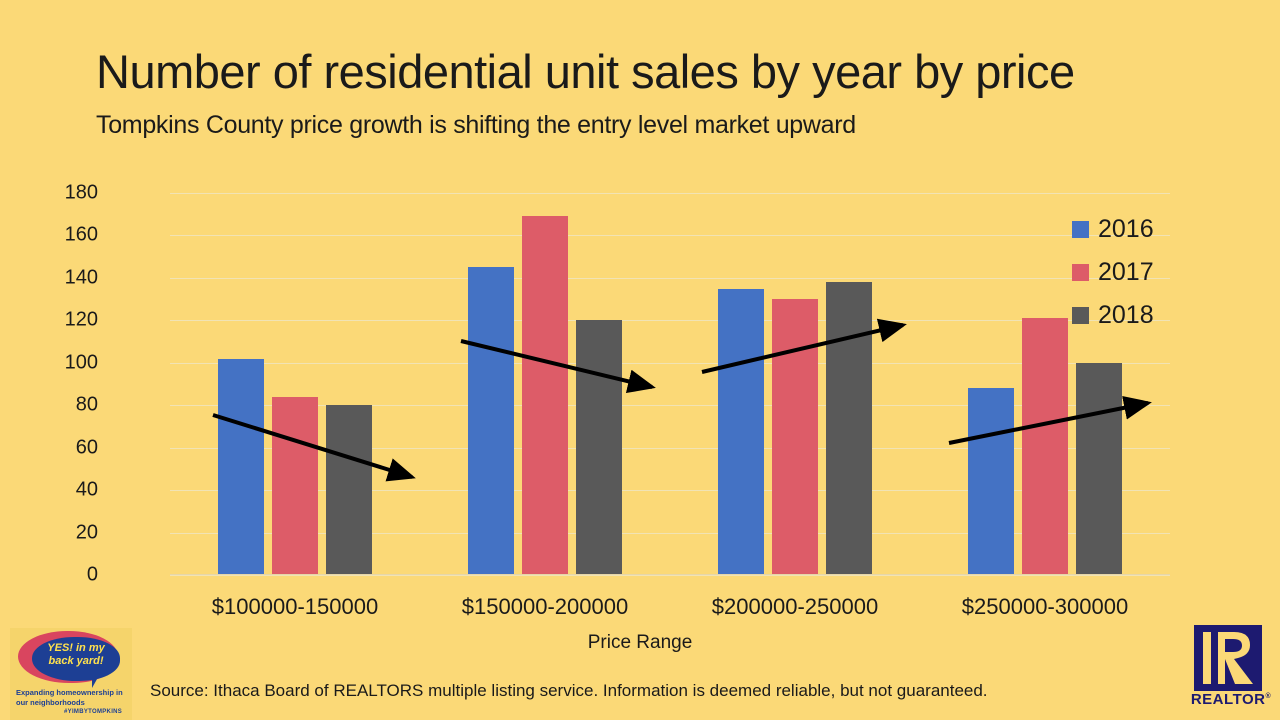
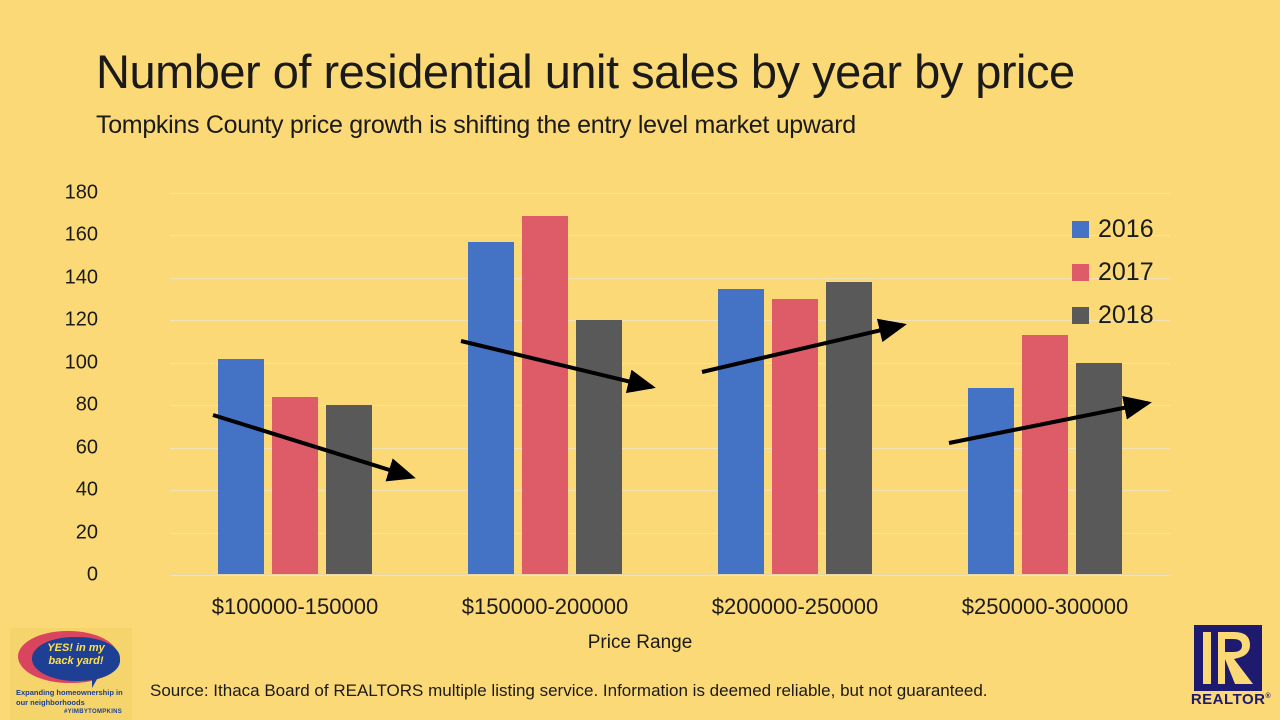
2016/$150000-200000: 145 -> 157
2017/$250000-300000: 121 -> 113
